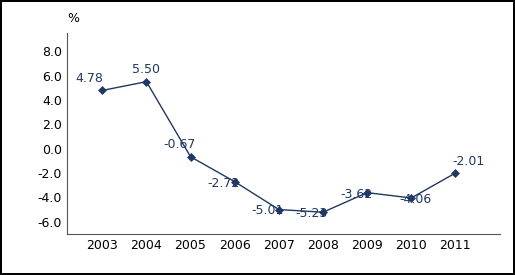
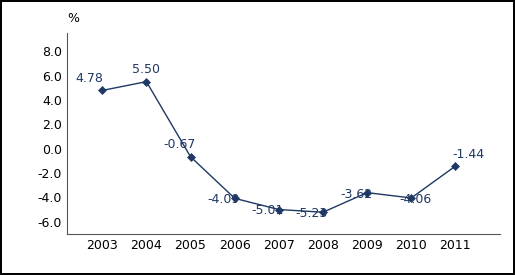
2006: -2.72 -> -4.09
2011: -2.01 -> -1.44
